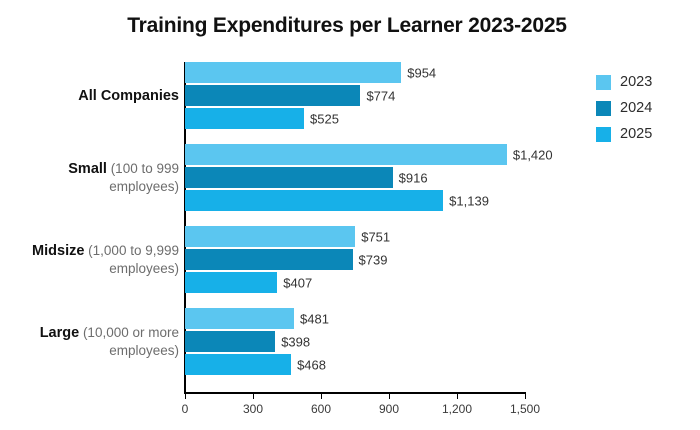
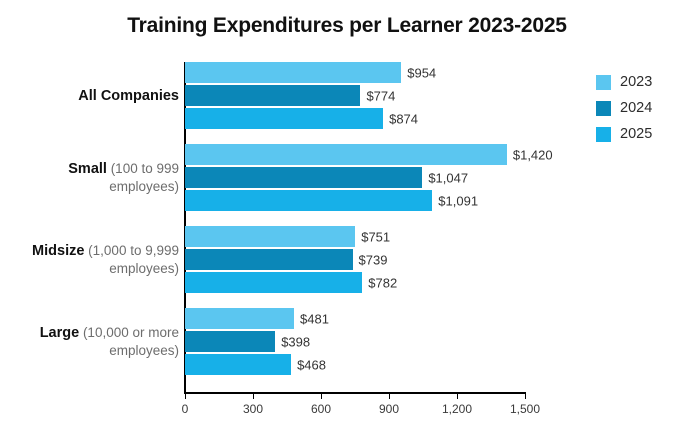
2025/All Companies: $525 -> $874
2024/Small (100 to 999 employees): $916 -> $1,047
2025/Small (100 to 999 employees): $1,139 -> $1,091
2025/Midsize (1,000 to 9,999 employees): $407 -> $782
